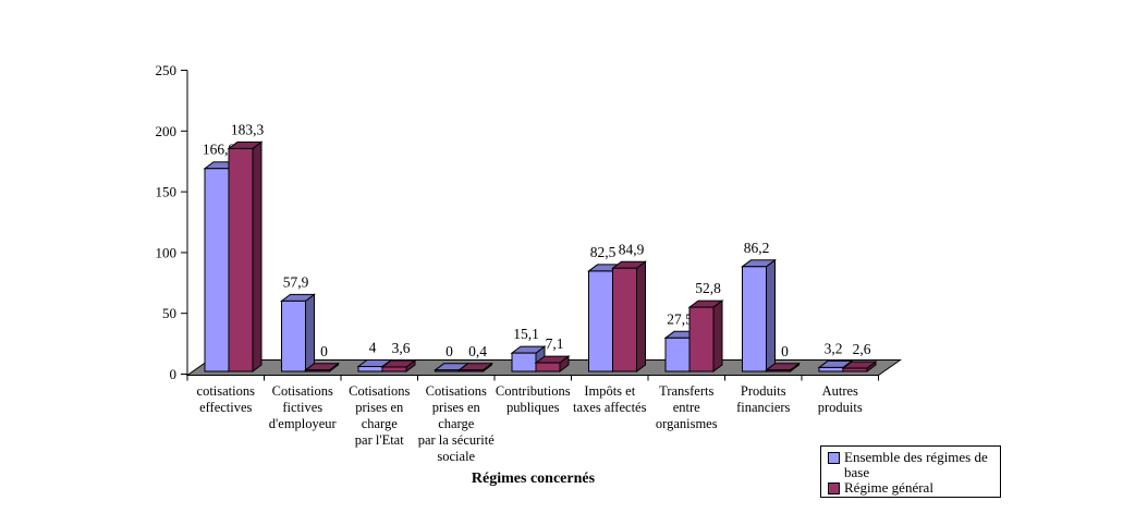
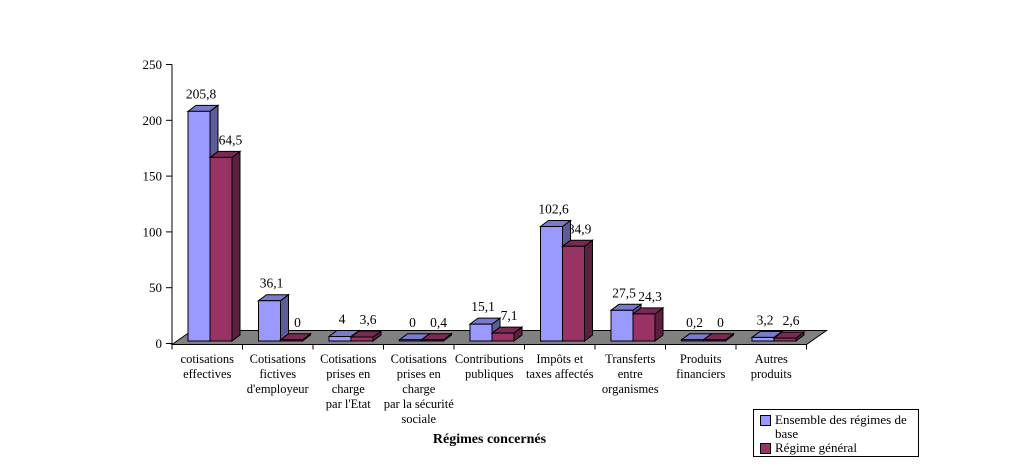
Ensemble des régimes de base/cotisations effectives: 166,9 -> 205,8
Régime général/cotisations effectives: 183,3 -> 164,5
Ensemble des régimes de base/Cotisations fictives d'employeur: 57,9 -> 36,1
Ensemble des régimes de base/Impôts et taxes affectés: 82,5 -> 102,6
Régime général/Transferts entre organismes: 52,8 -> 24,3
Ensemble des régimes de base/Produits financiers: 86,2 -> 0,2
